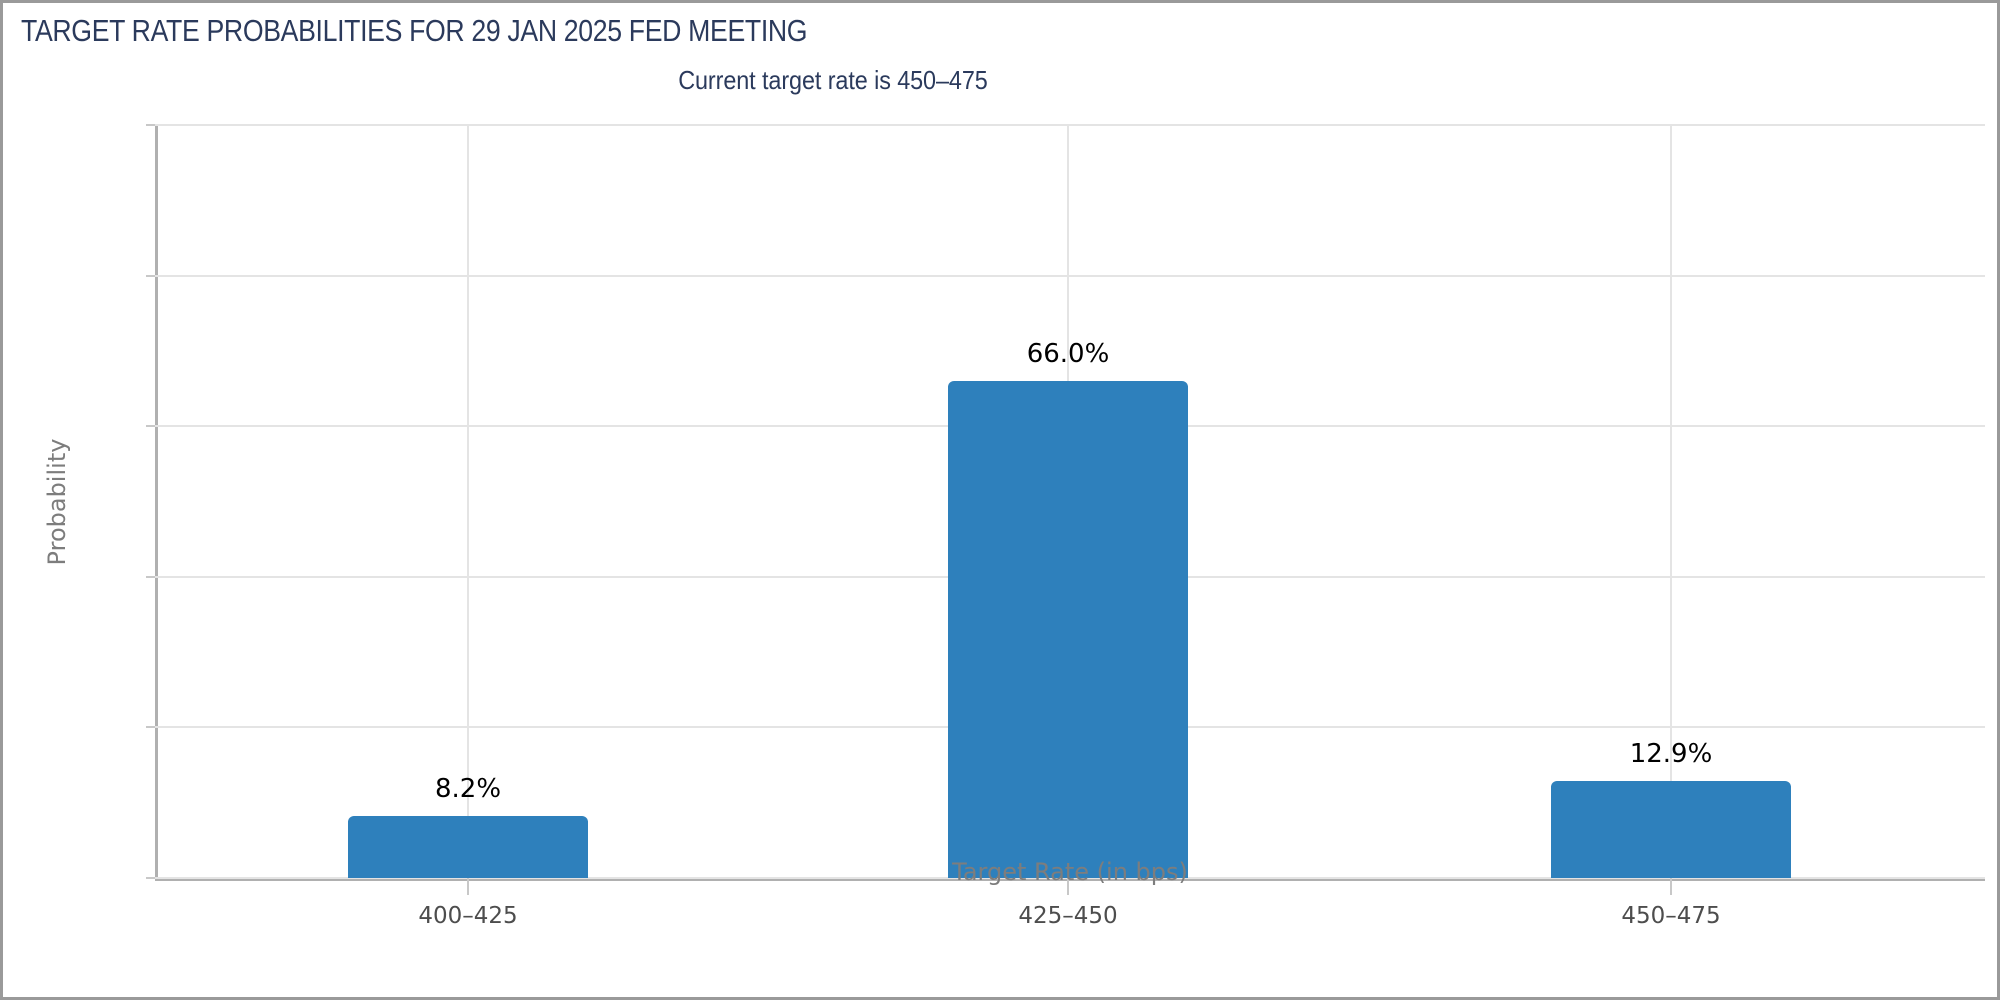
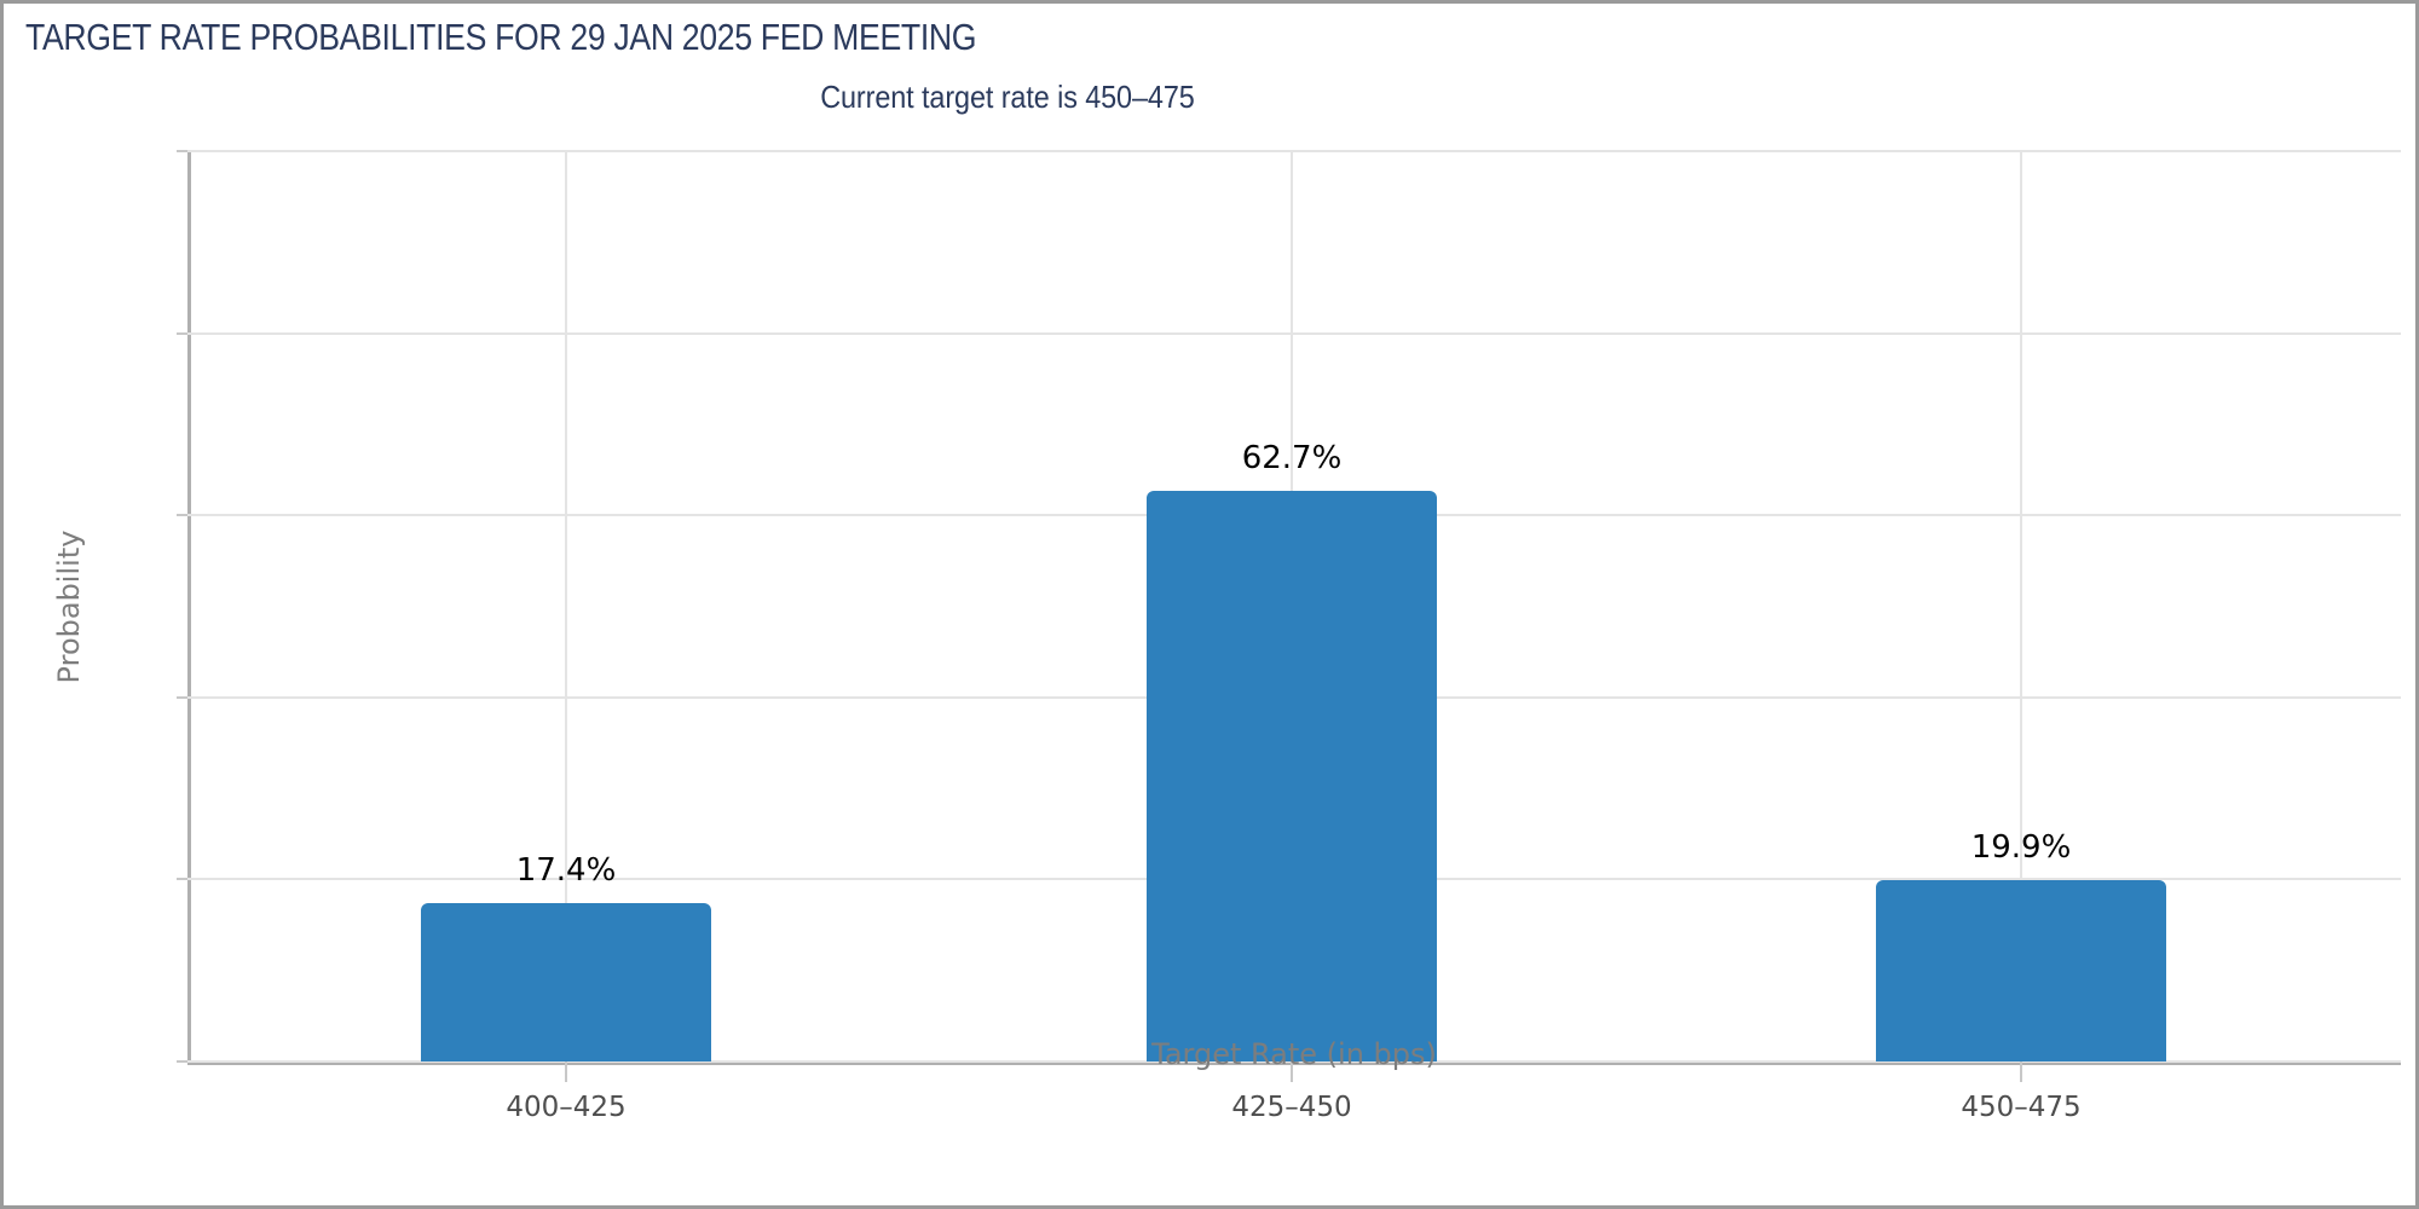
400–425: 8.2% -> 17.4%
425–450: 66.0% -> 62.7%
450–475: 12.9% -> 19.9%
